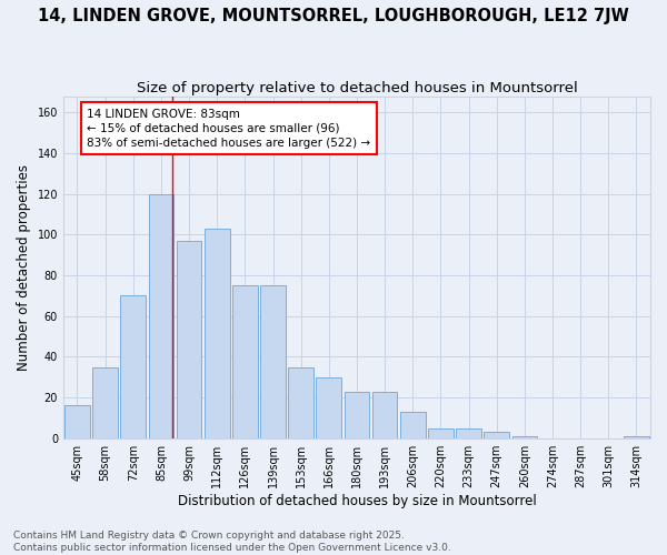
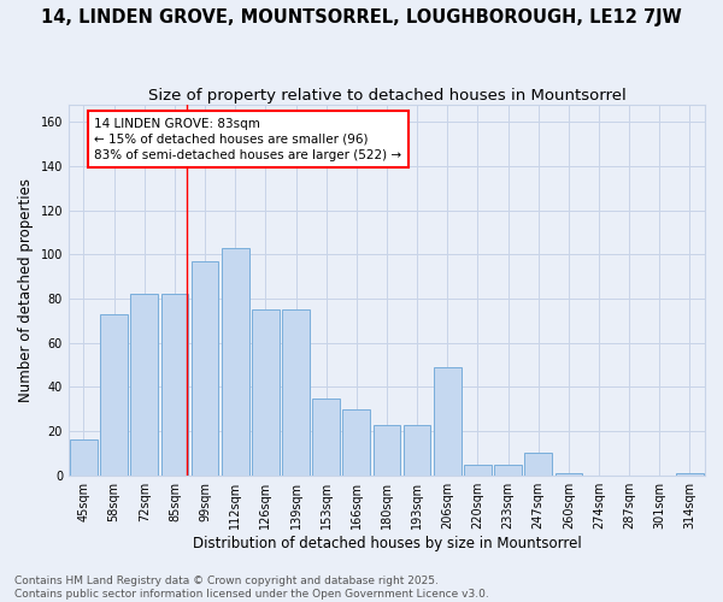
58sqm: 35 -> 73
72sqm: 70 -> 82
85sqm: 120 -> 82
206sqm: 13 -> 49
247sqm: 3 -> 10
